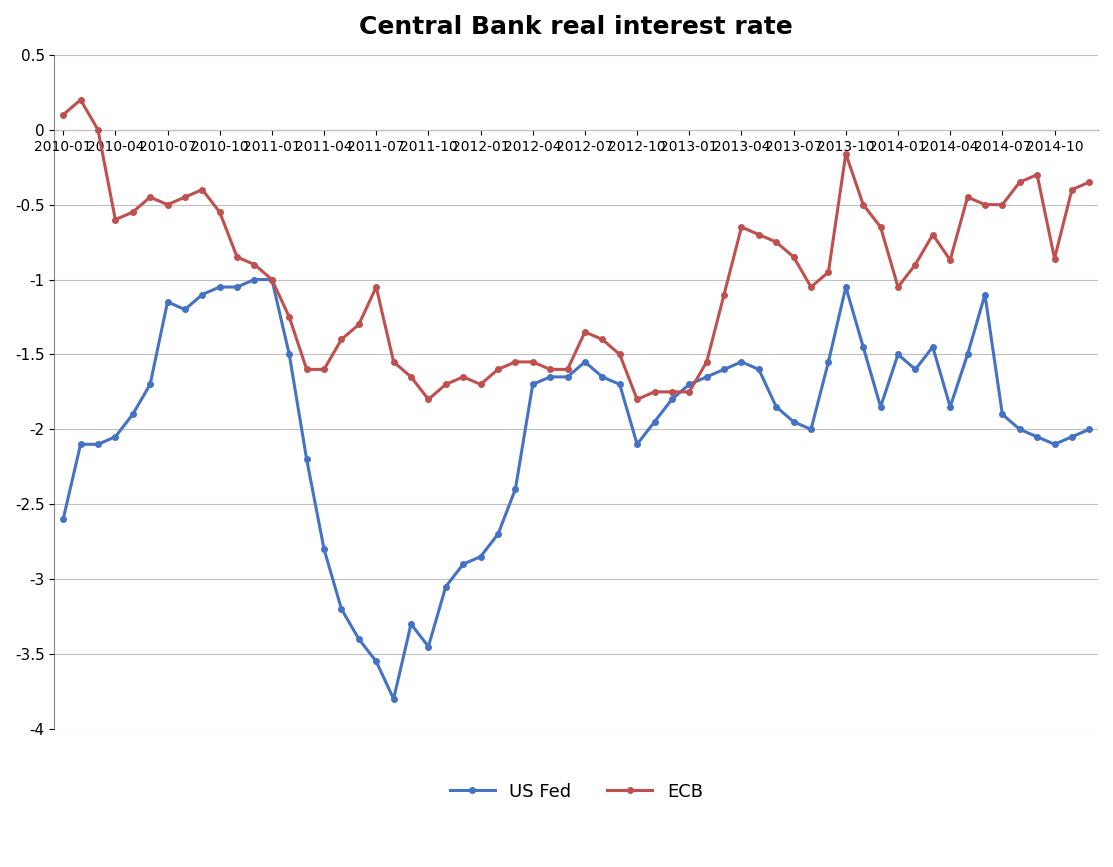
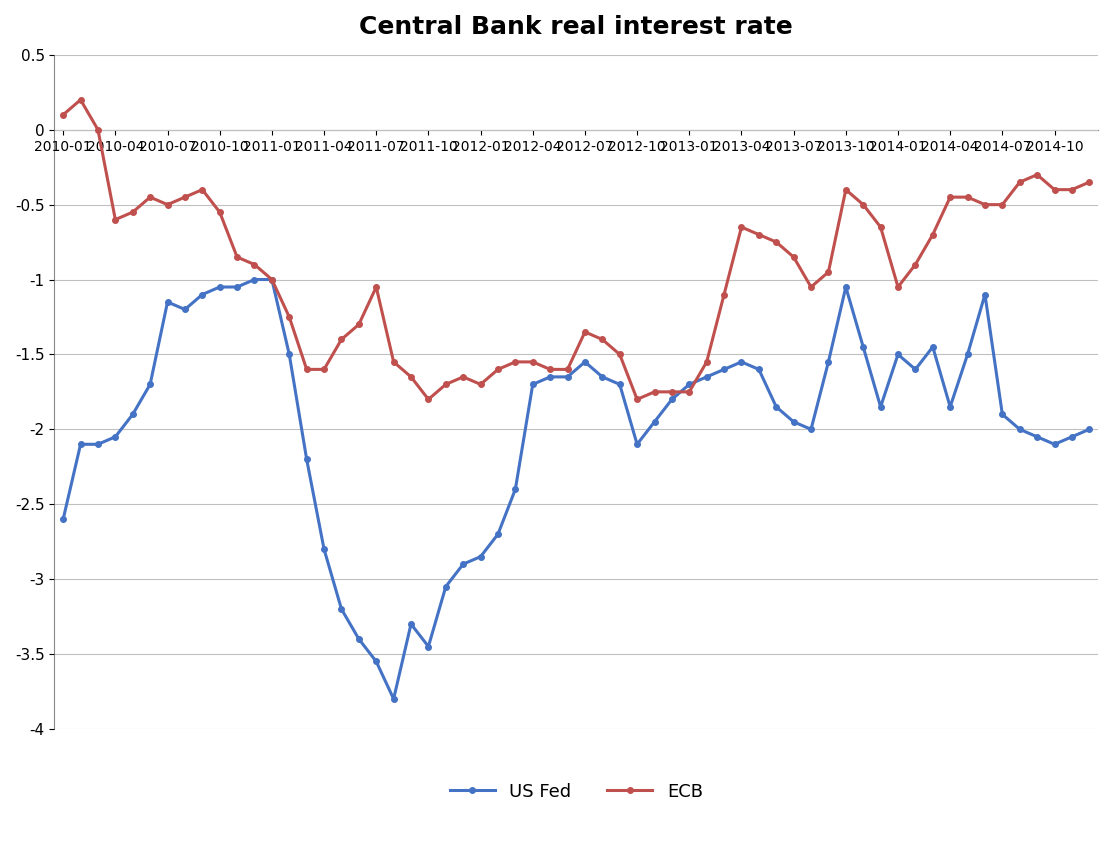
ECB/2013-10: -0.16 -> -0.40
ECB/2014-04: -0.87 -> -0.45
ECB/2014-10: -0.86 -> -0.40
